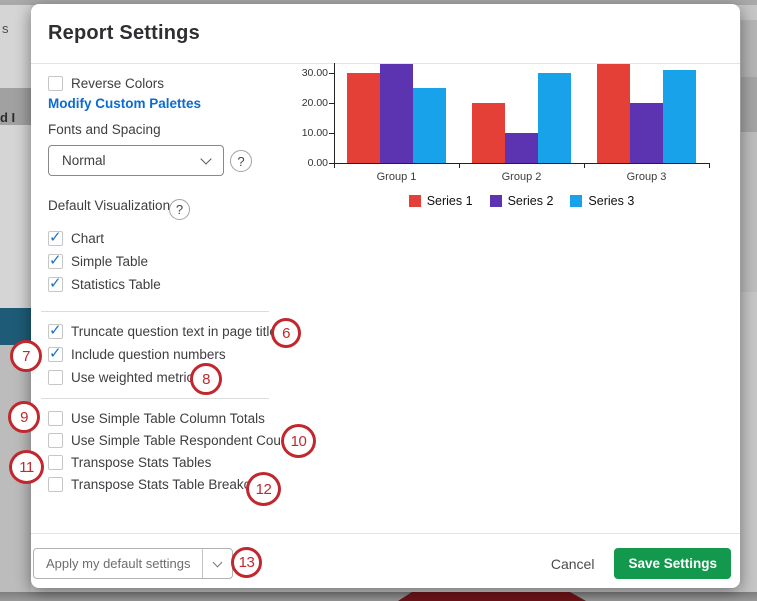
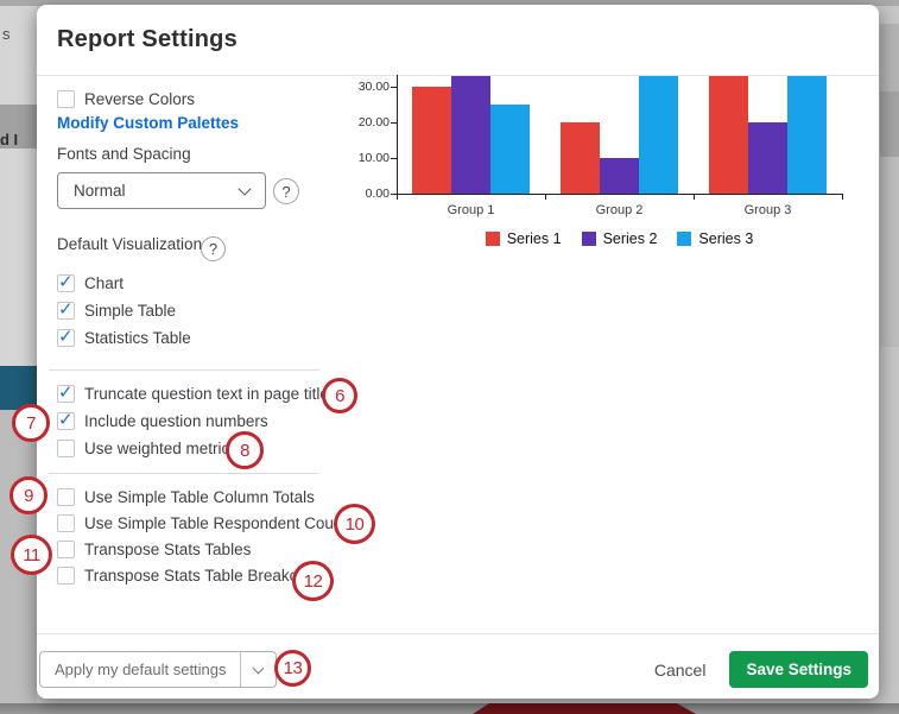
Series 3/Group 2: 30 -> 33
Series 3/Group 3: 31 -> 33
